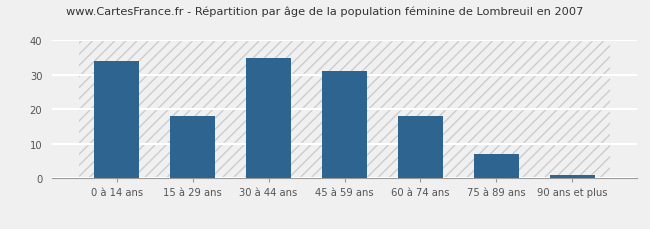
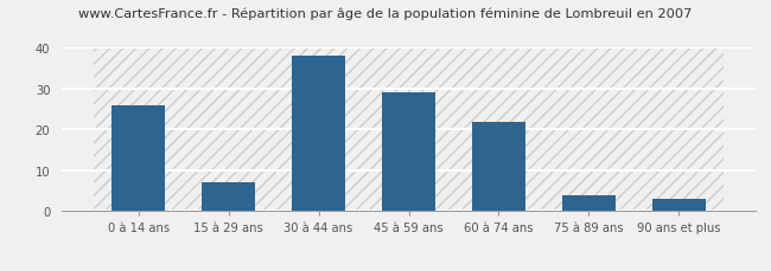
0 à 14 ans: 34 -> 26
15 à 29 ans: 18 -> 7
30 à 44 ans: 35 -> 38
45 à 59 ans: 31 -> 29
60 à 74 ans: 18 -> 22
75 à 89 ans: 7 -> 4
90 ans et plus: 1 -> 3
